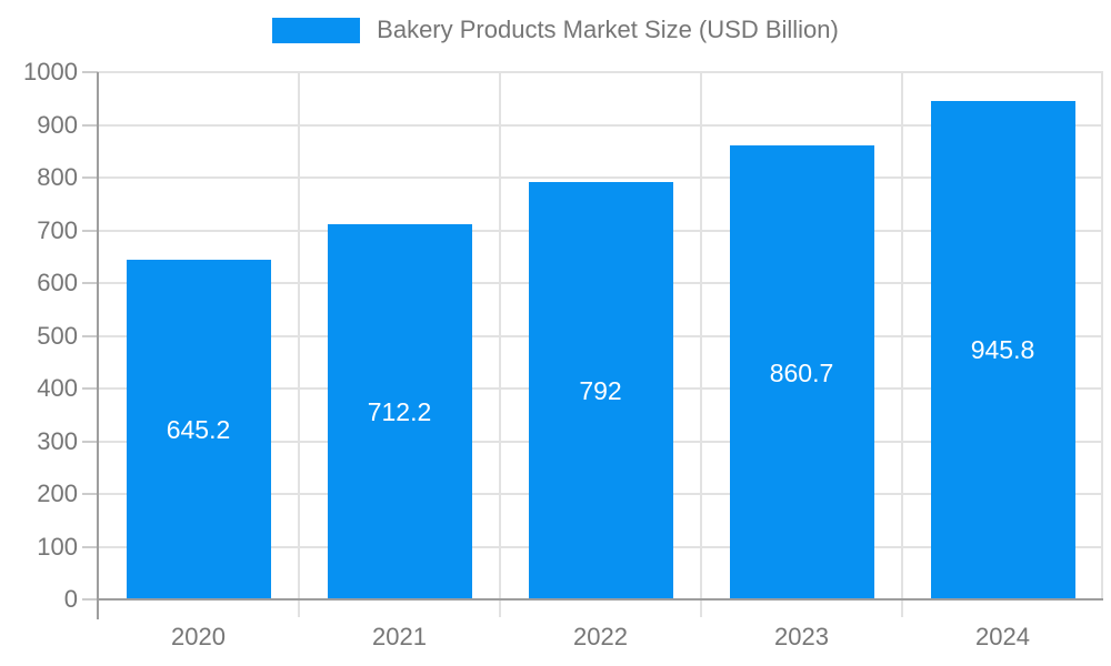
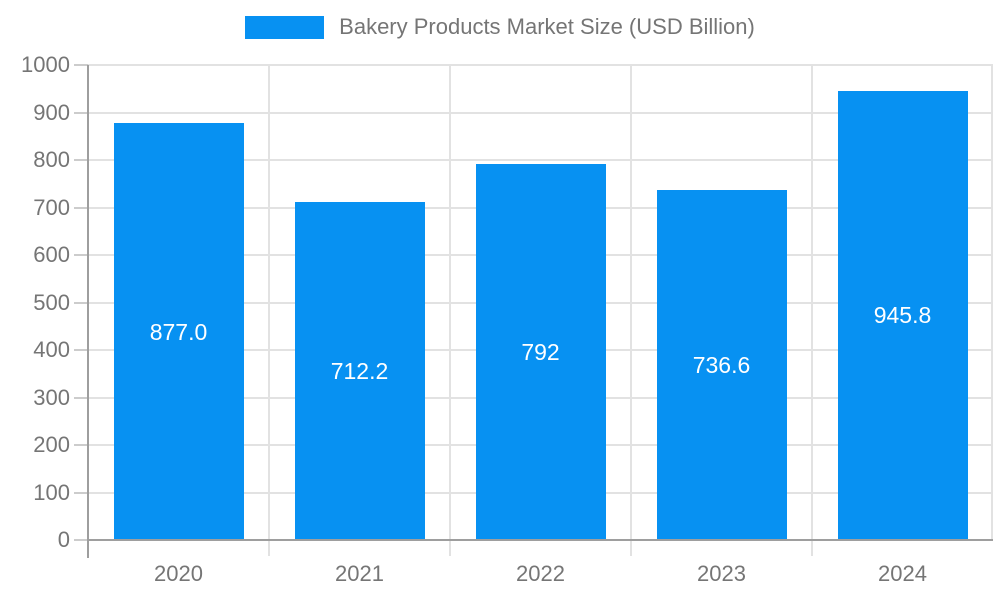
2020: 645.2 -> 877.0
2023: 860.7 -> 736.6
